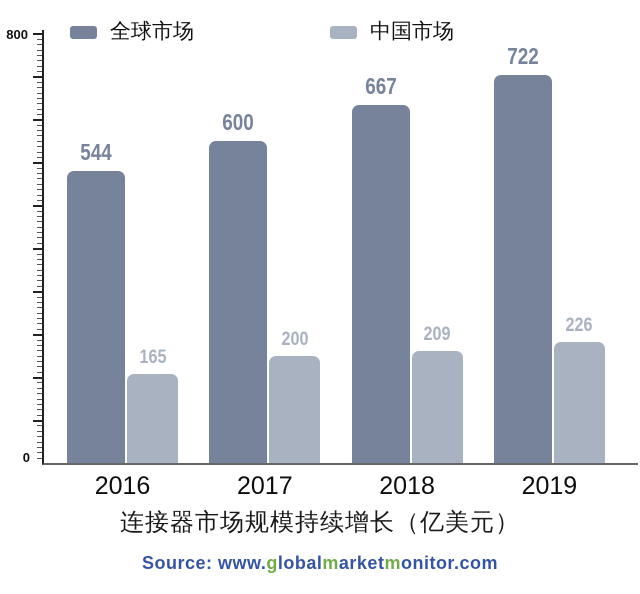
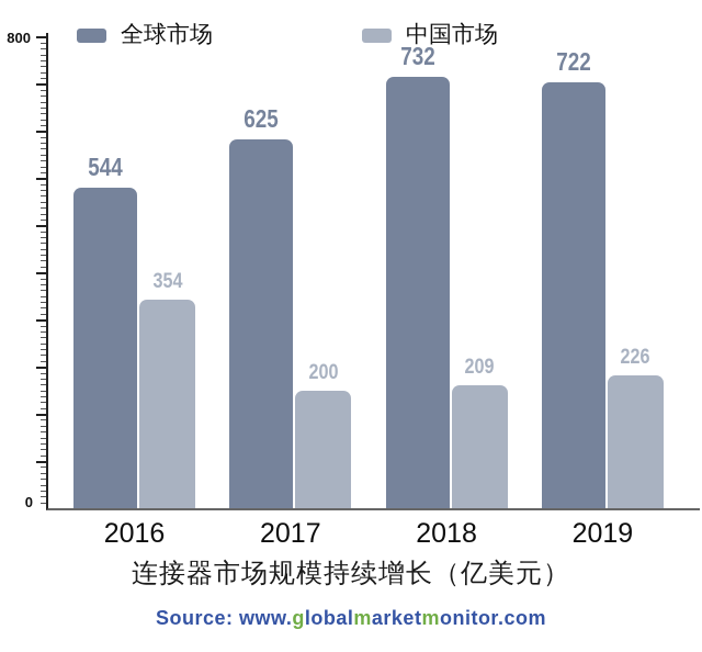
中国市场/2016: 165 -> 354
全球市场/2017: 600 -> 625
全球市场/2018: 667 -> 732
